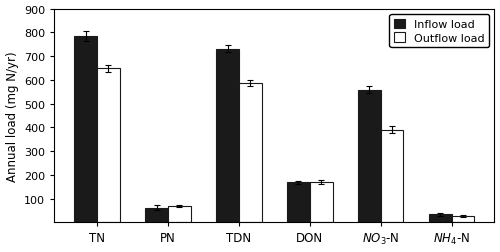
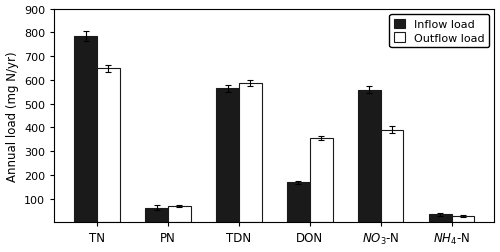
Inflow load/TDN: 730 -> 565
Outflow load/DON: 170 -> 355
